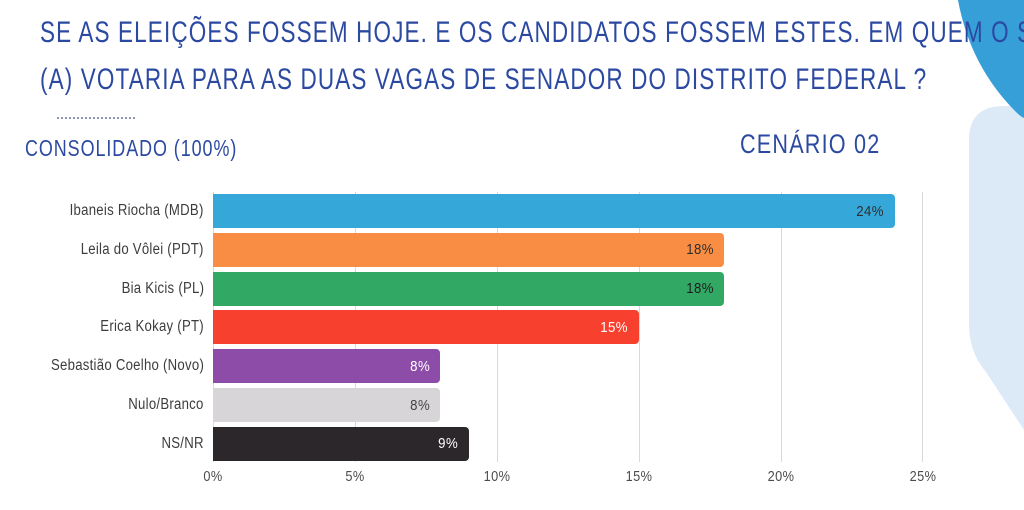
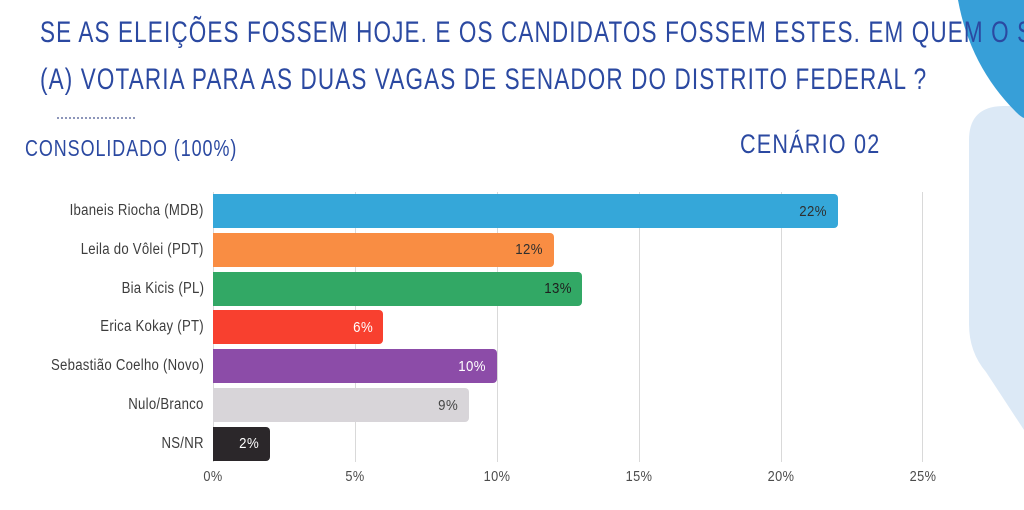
Ibaneis Riocha (MDB): 24% -> 22%
Leila do Vôlei (PDT): 18% -> 12%
Bia Kicis (PL): 18% -> 13%
Erica Kokay (PT): 15% -> 6%
Sebastião Coelho (Novo): 8% -> 10%
Nulo/Branco: 8% -> 9%
NS/NR: 9% -> 2%
